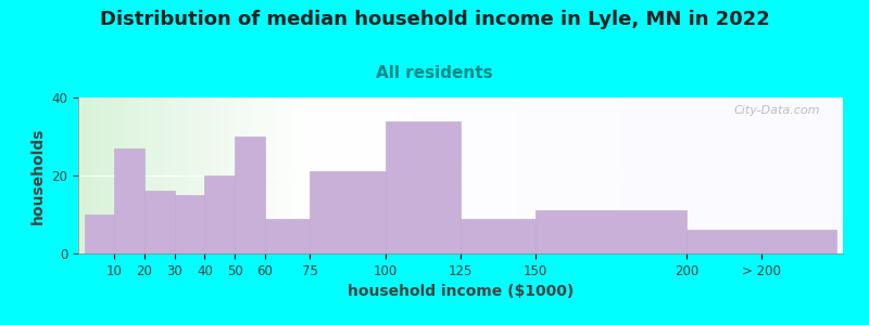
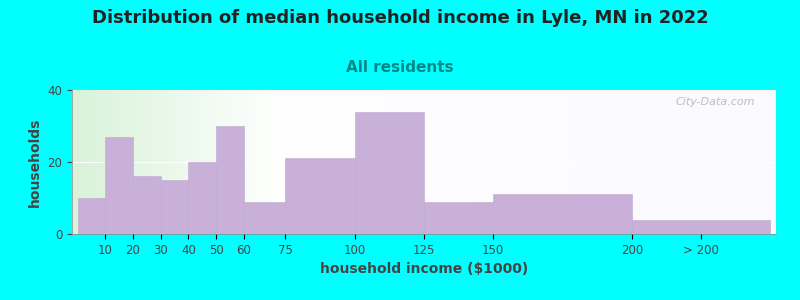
> 200: 6 -> 4
